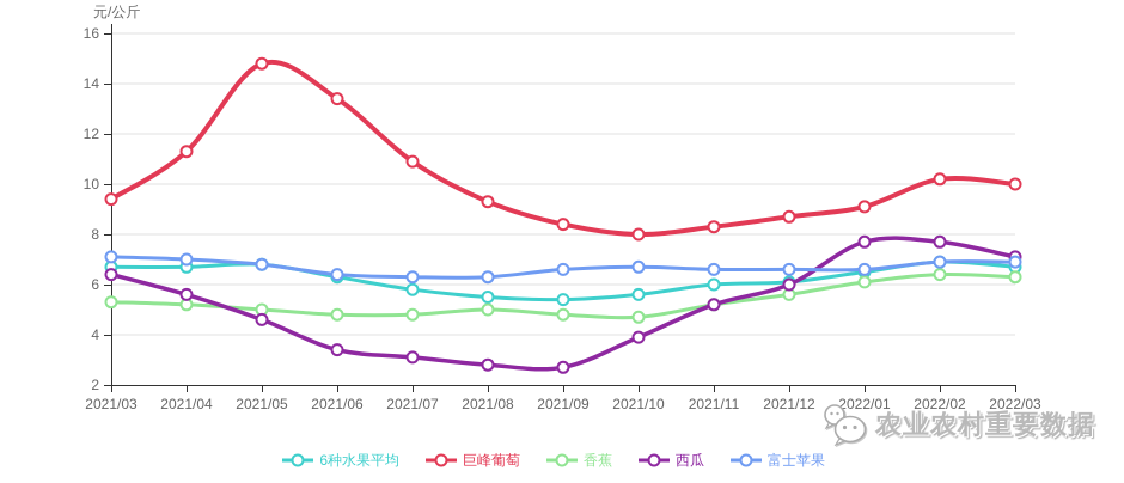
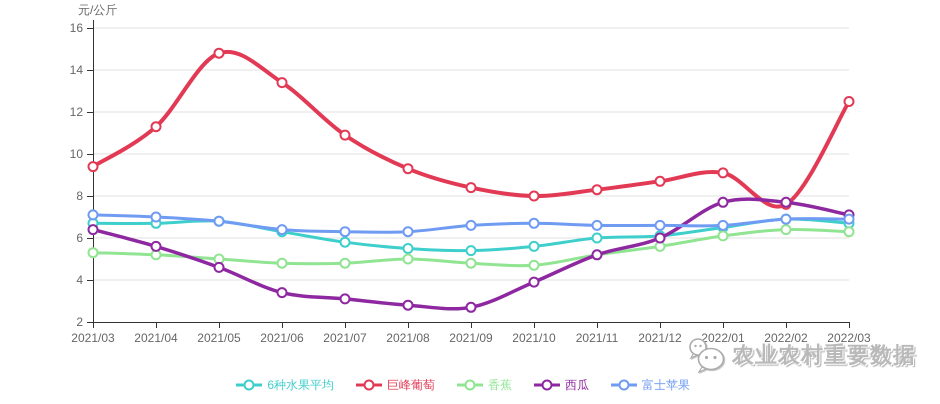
巨峰葡萄/2022/02: 10.2 -> 7.6
巨峰葡萄/2022/03: 10.0 -> 12.5
